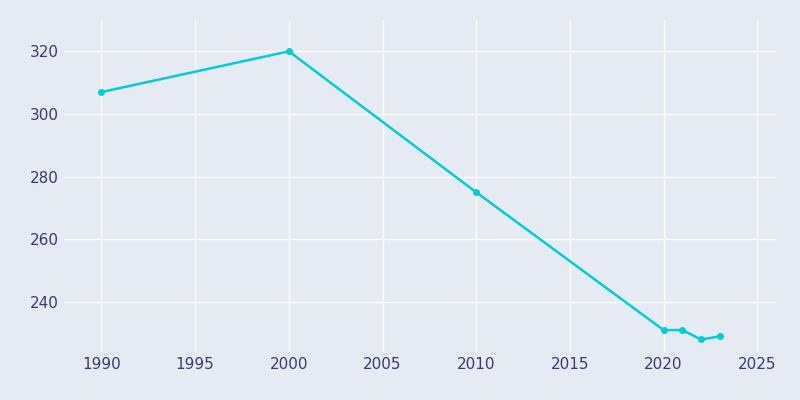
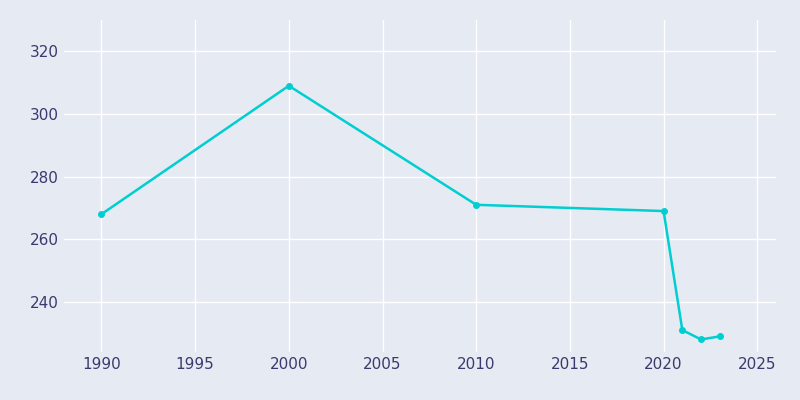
1990: 307 -> 268
2000: 320 -> 309
2010: 275 -> 271
2020: 231 -> 269
